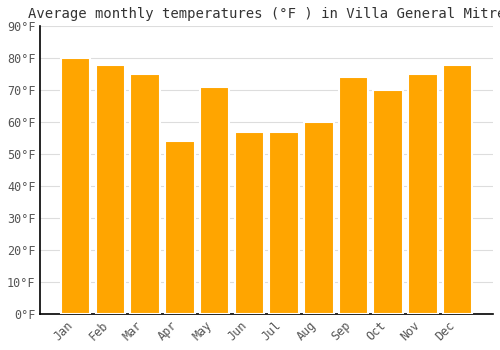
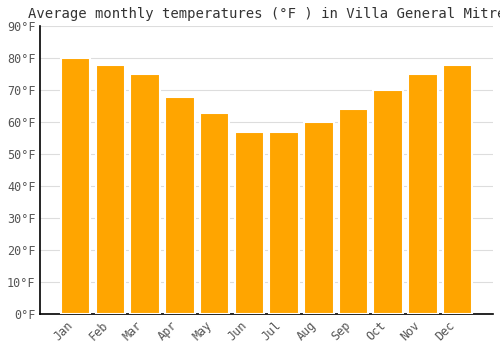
Apr: 54°F -> 68°F
May: 71°F -> 63°F
Sep: 74°F -> 64°F
